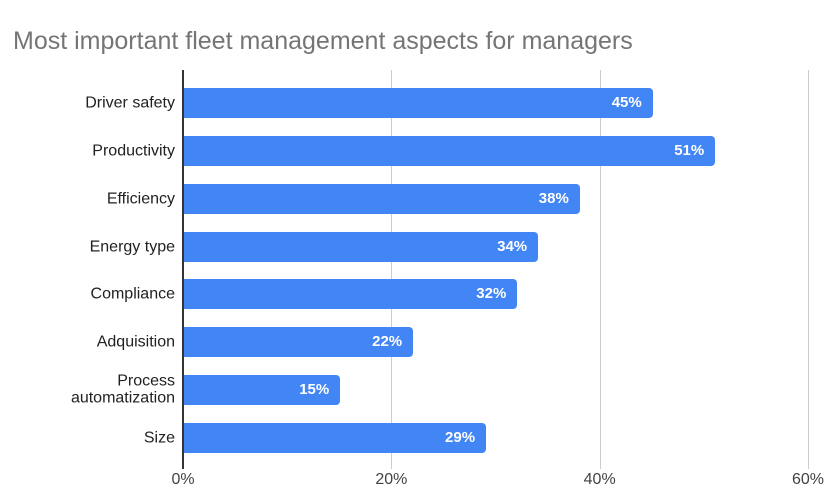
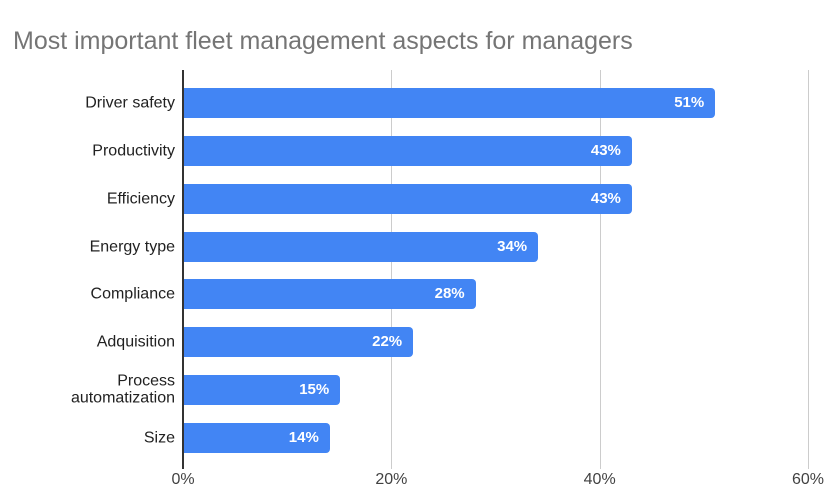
Driver safety: 45% -> 51%
Productivity: 51% -> 43%
Efficiency: 38% -> 43%
Compliance: 32% -> 28%
Size: 29% -> 14%
